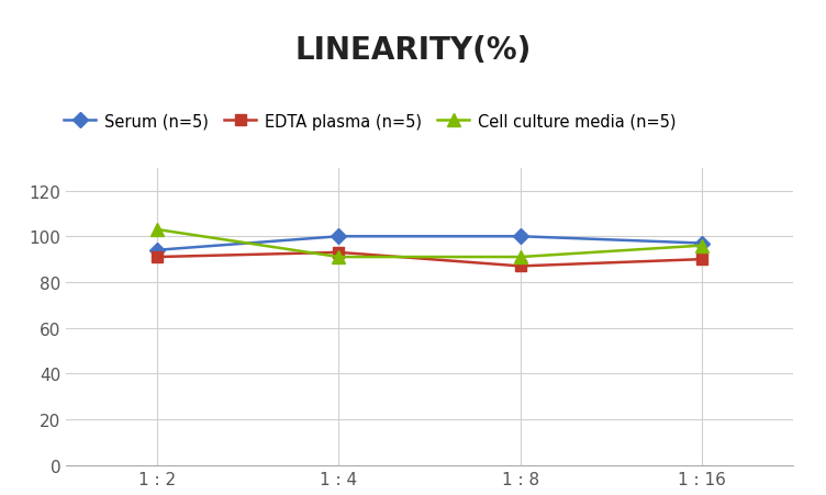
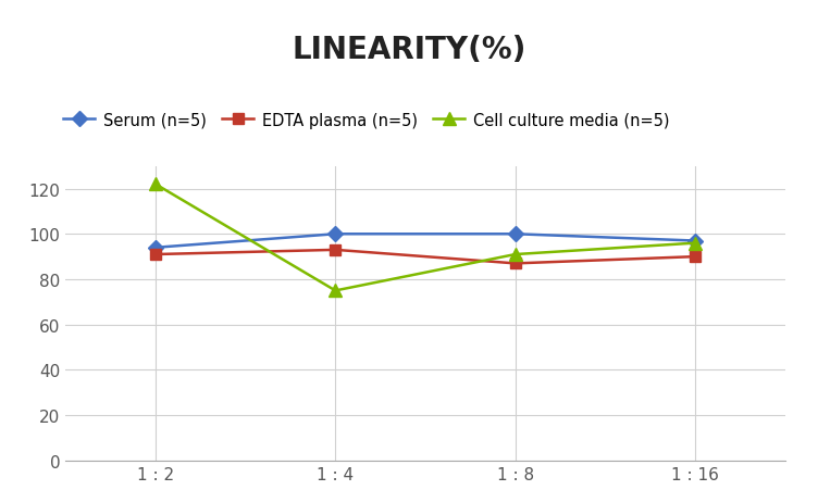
Cell culture media (n=5)/1 : 2: 103 -> 122
Cell culture media (n=5)/1 : 4: 91 -> 75
